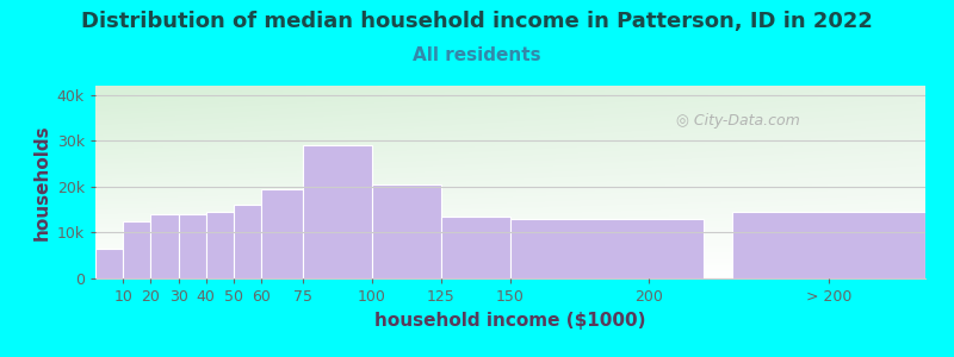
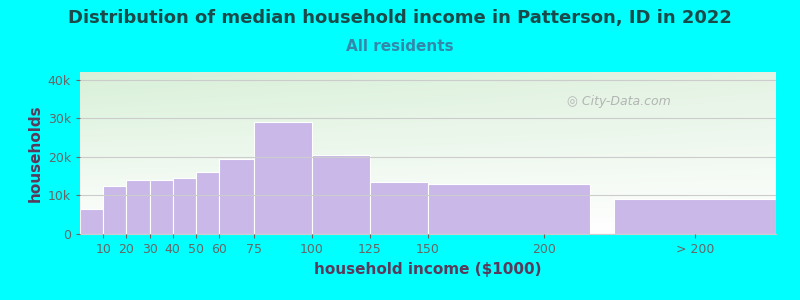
> 200: 14.5k -> 9.0k
